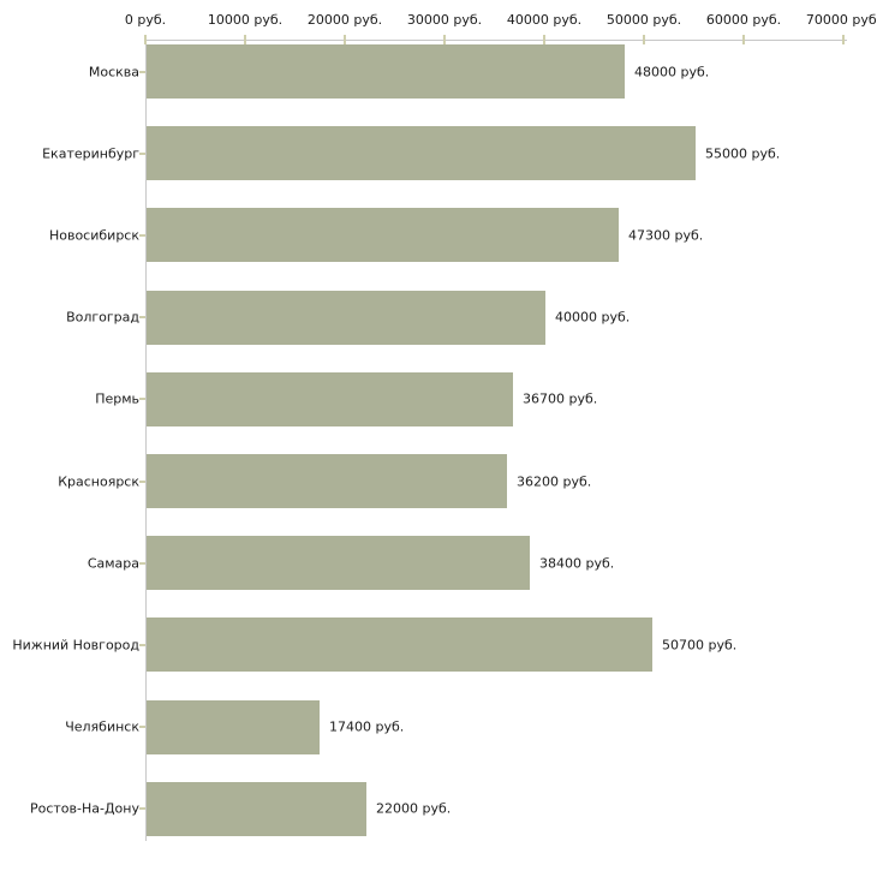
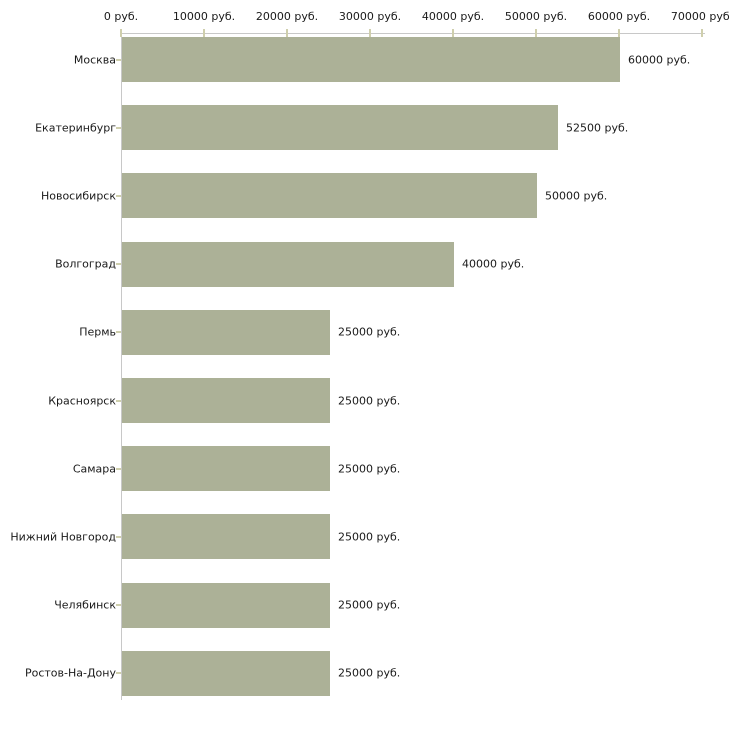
Москва: 48000 -> 60000
Екатеринбург: 55000 -> 52500
Новосибирск: 47300 -> 50000
Пермь: 36700 -> 25000
Красноярск: 36200 -> 25000
Самара: 38400 -> 25000
Нижний Новгород: 50700 -> 25000
Челябинск: 17400 -> 25000
Ростов-На-Дону: 22000 -> 25000
